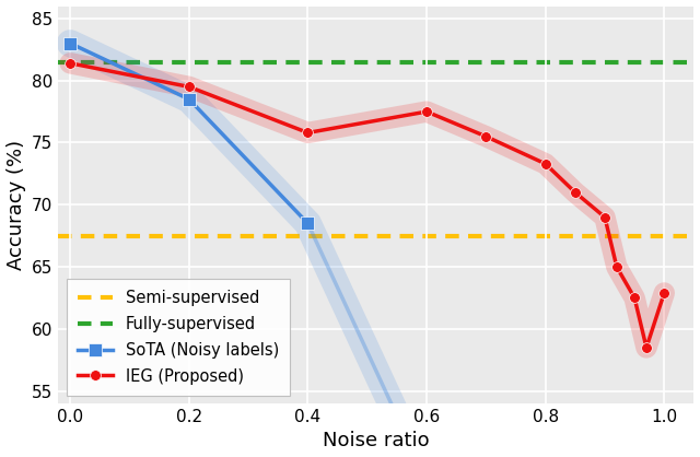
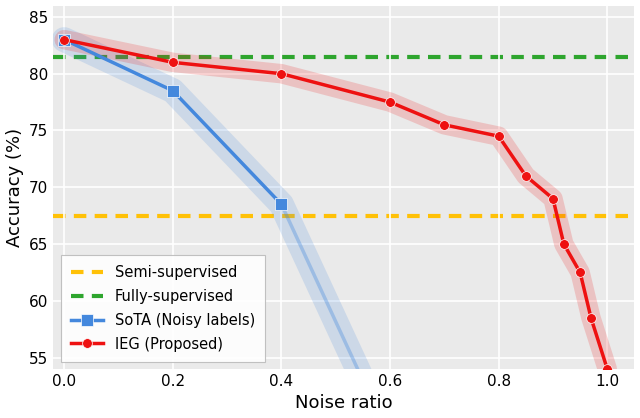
IEG (Proposed)/0.0: 81.4 -> 83.0
IEG (Proposed)/0.2: 79.5 -> 81.0
IEG (Proposed)/0.4: 75.8 -> 80.0
IEG (Proposed)/0.8: 73.3 -> 74.5
IEG (Proposed)/1.0: 62.9 -> 54.0
